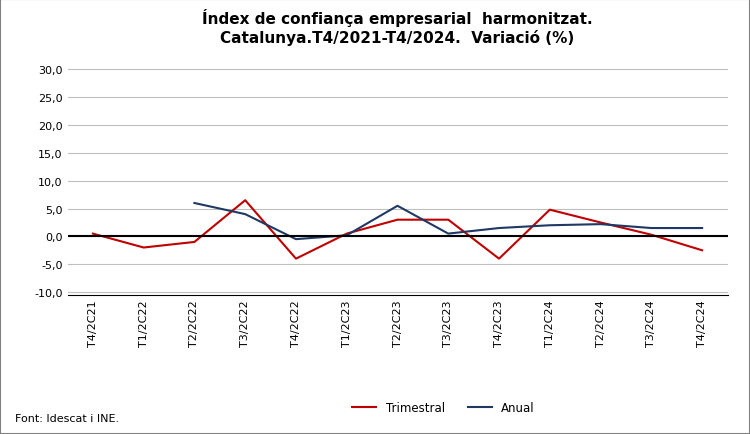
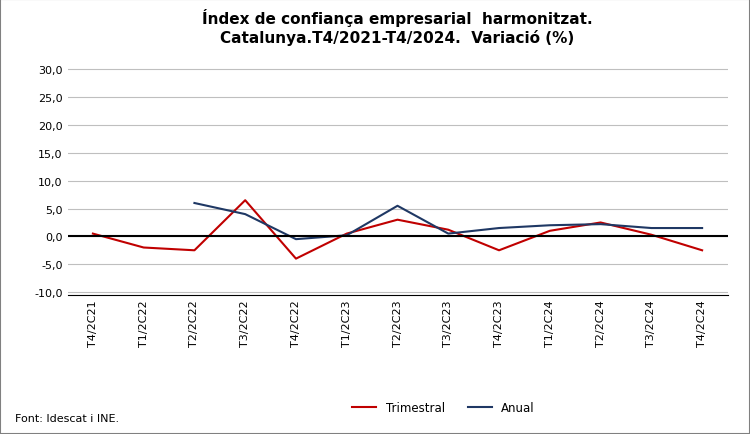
Trimestral/T2/2C22: -1,0 -> -2,5
Trimestral/T3/2C23: 3,0 -> 1,2
Trimestral/T4/2C23: -4,0 -> -2,5
Trimestral/T1/2C24: 4,8 -> 1,0
